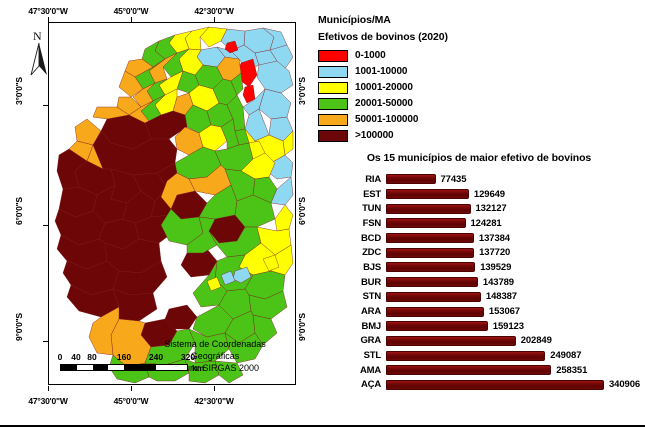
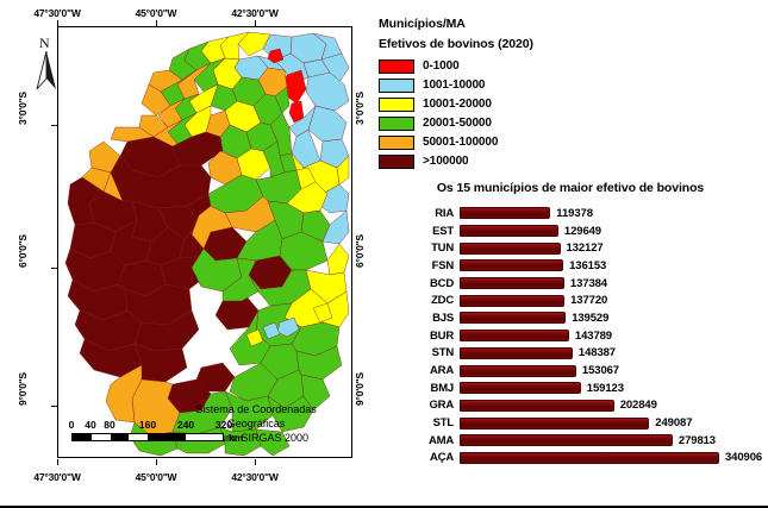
RIA: 77435 -> 119378
FSN: 124281 -> 136153
AMA: 258351 -> 279813
